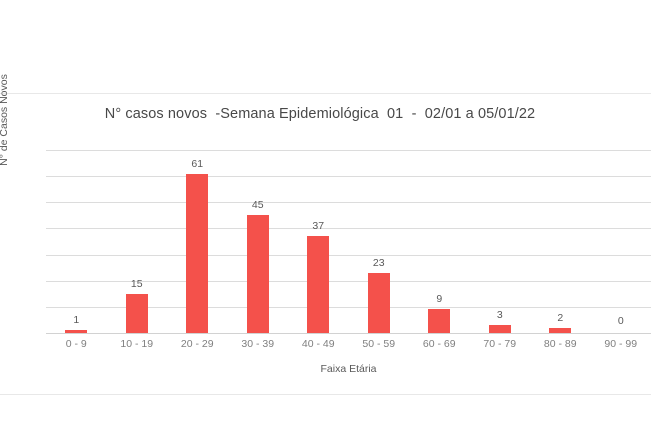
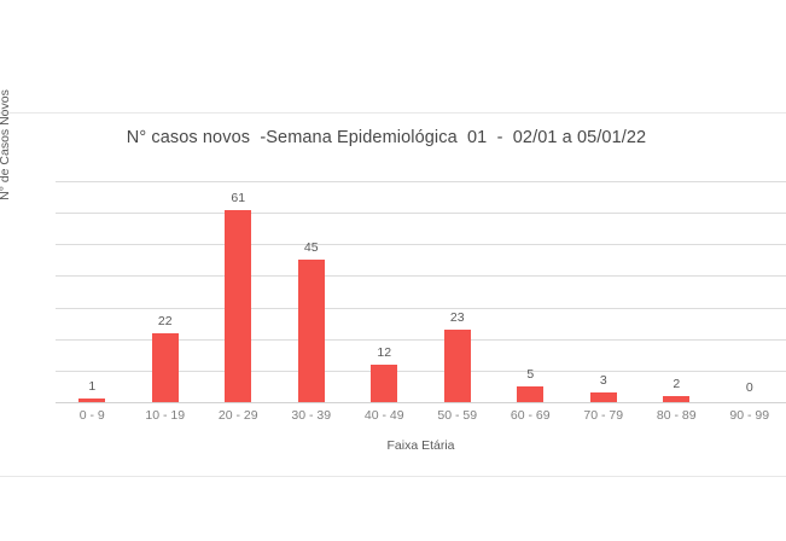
10 - 19: 15 -> 22
40 - 49: 37 -> 12
60 - 69: 9 -> 5
